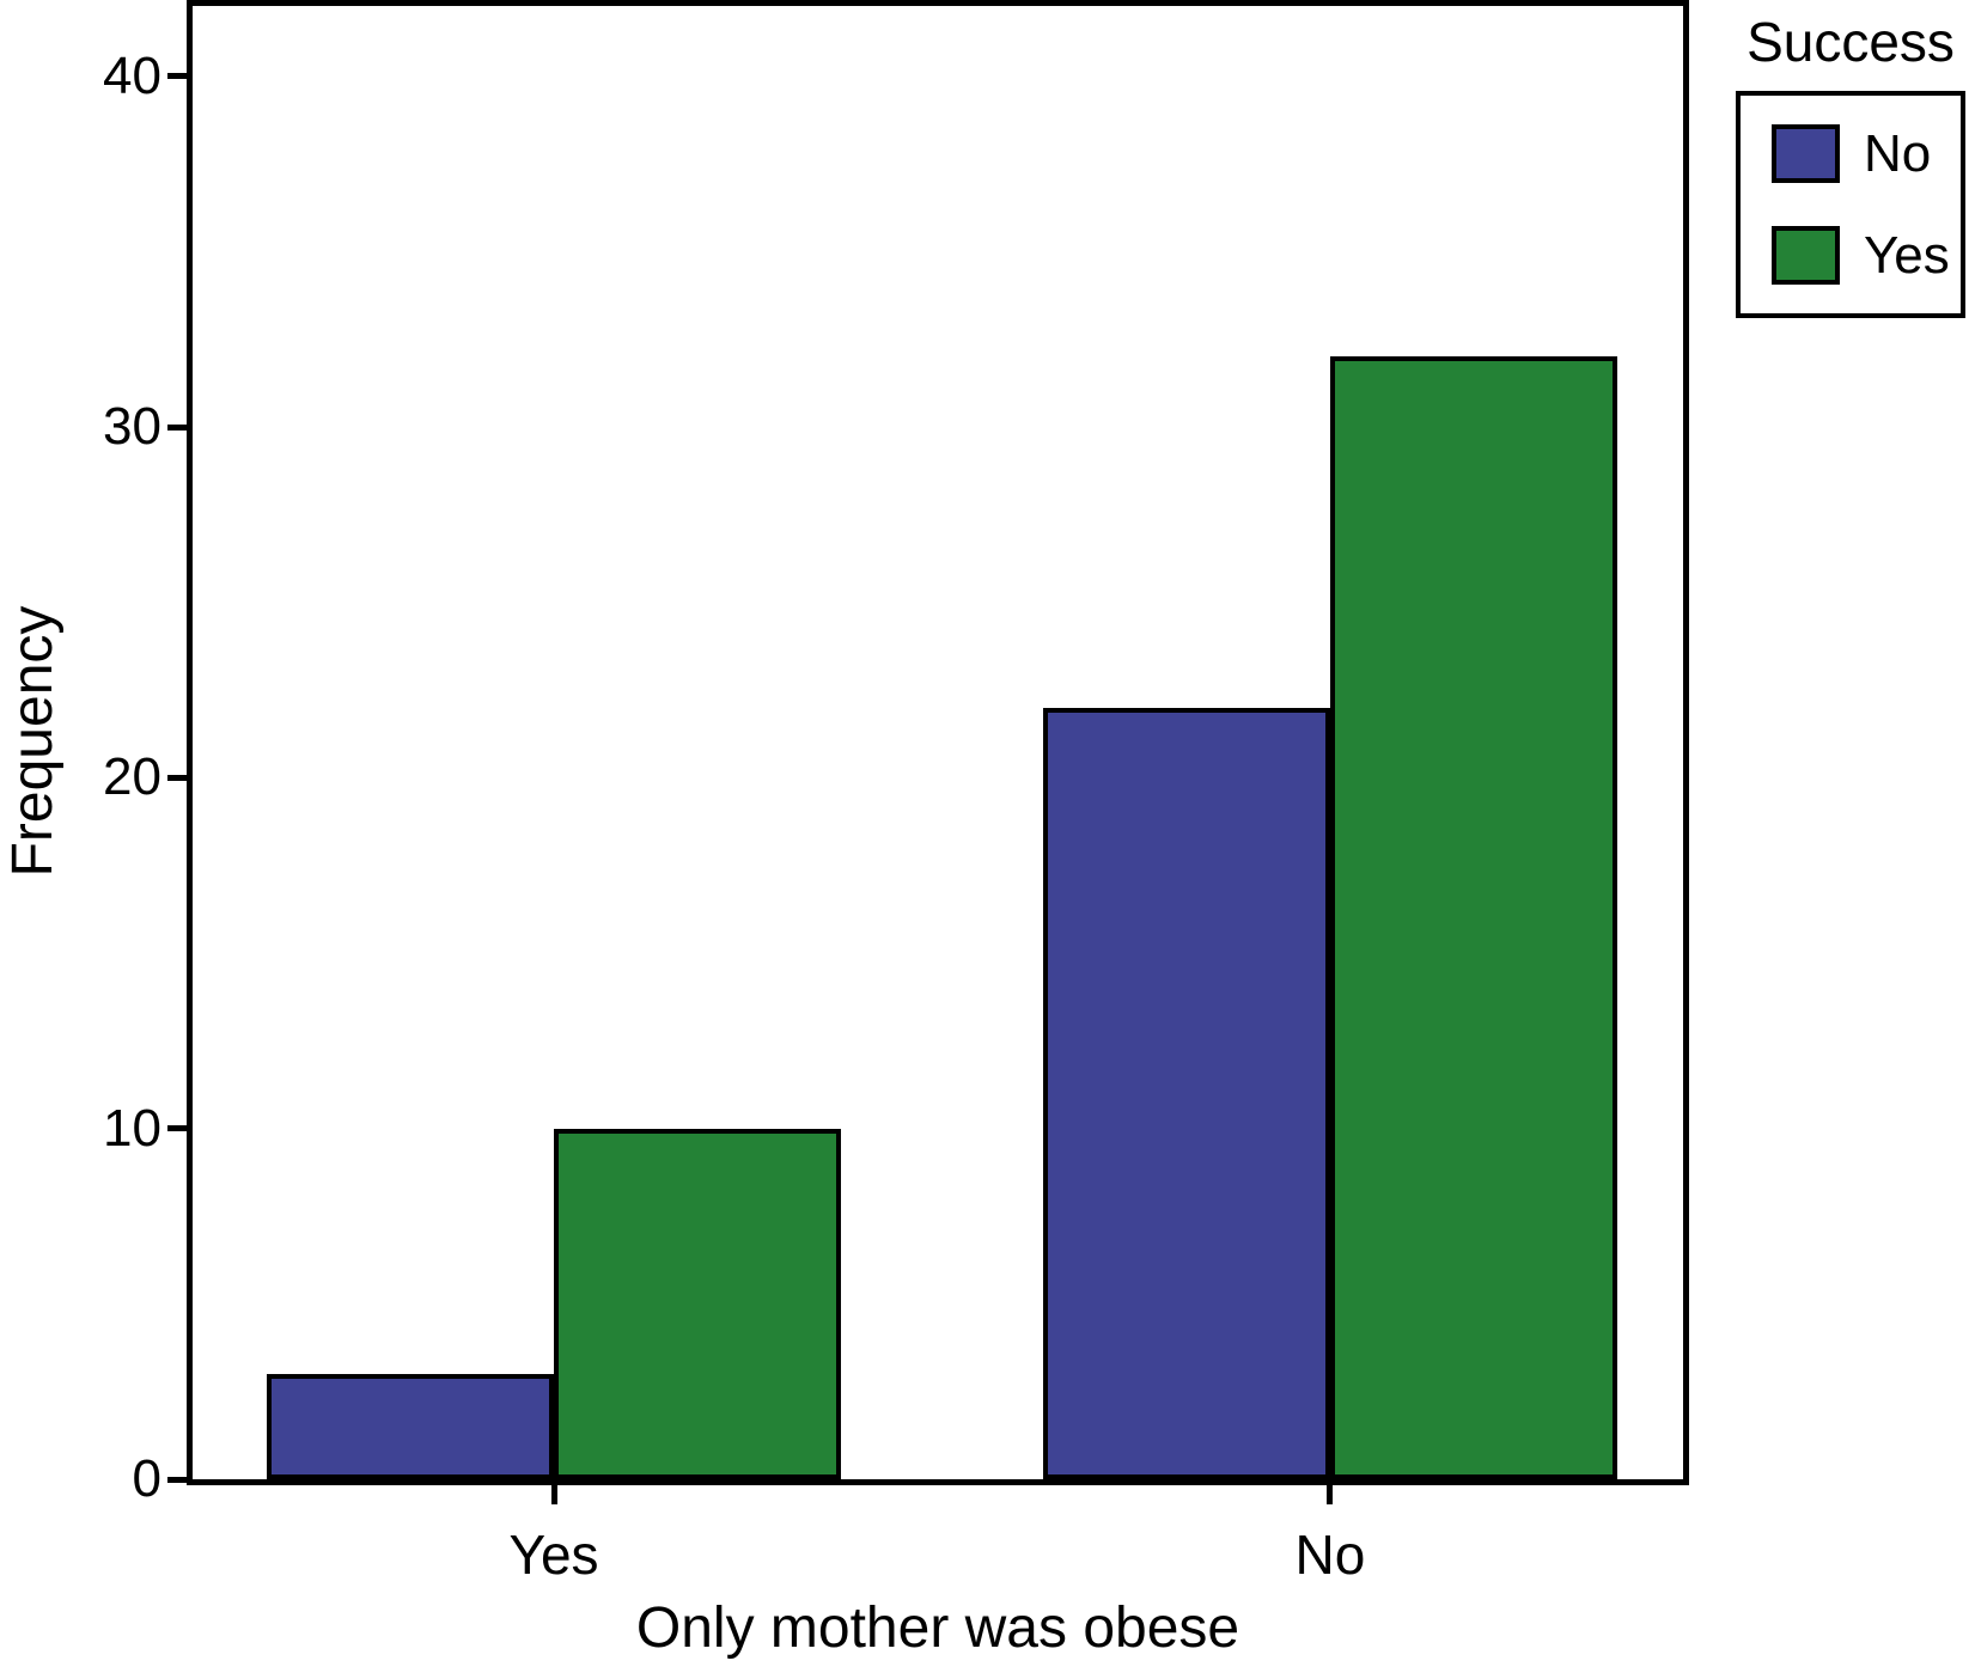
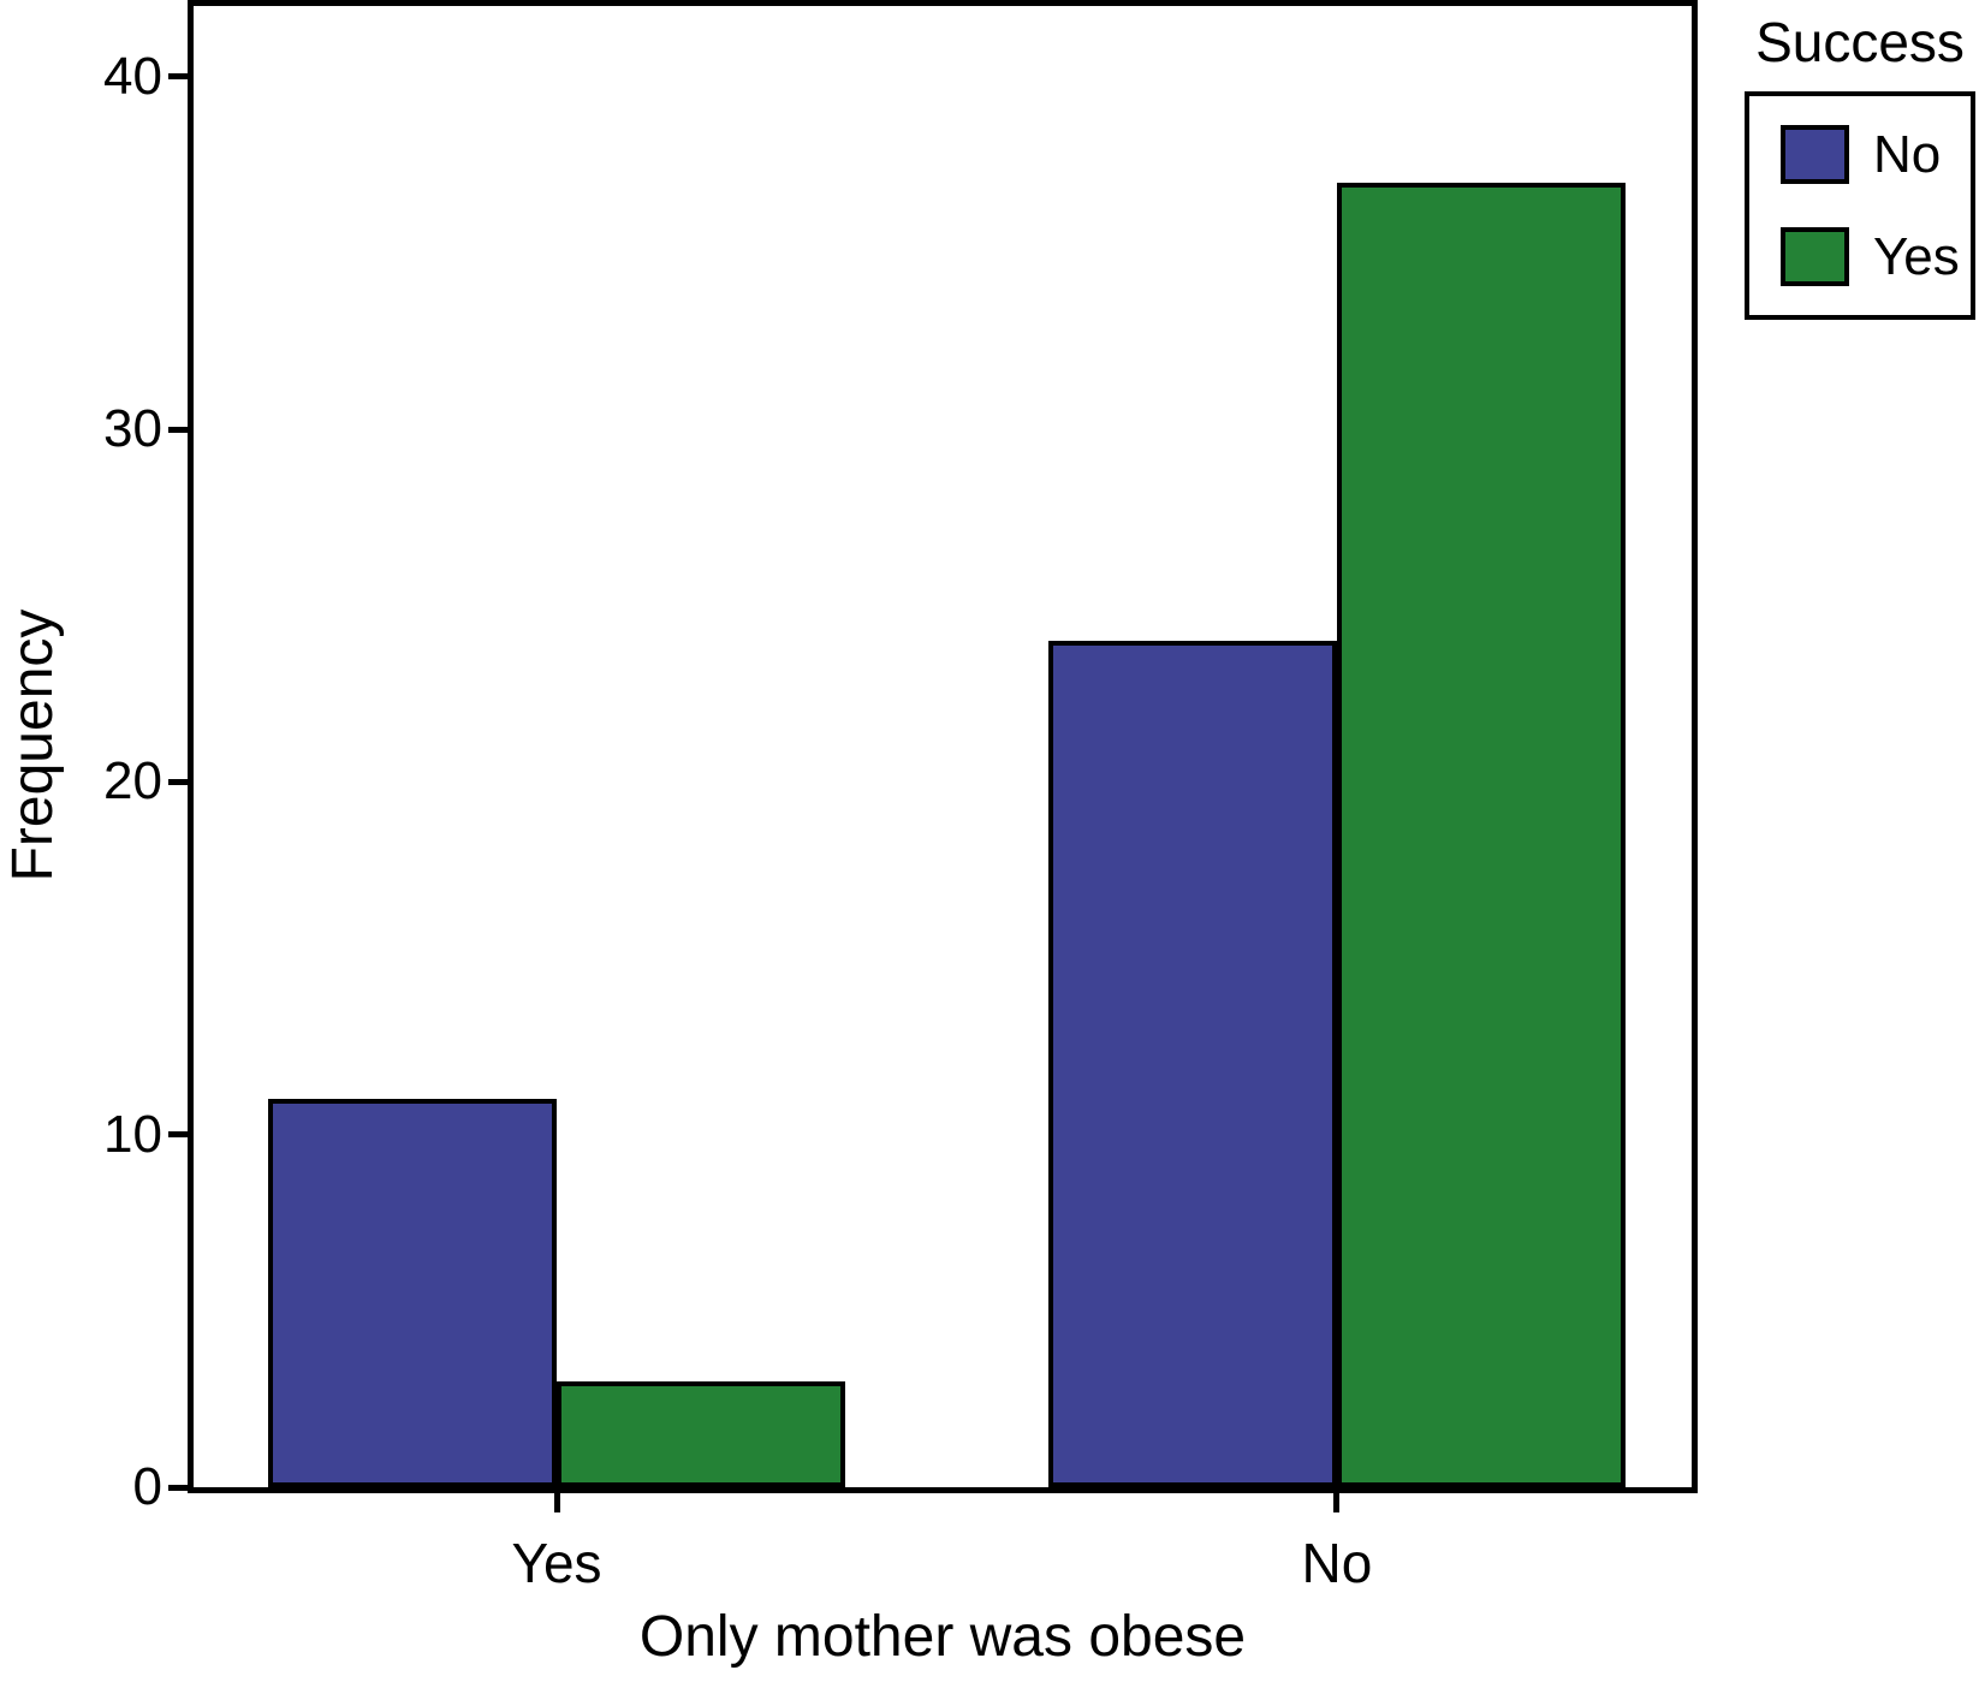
No/Yes: 3 -> 11
Yes/Yes: 10 -> 3
No/No: 22 -> 24
Yes/No: 32 -> 37
